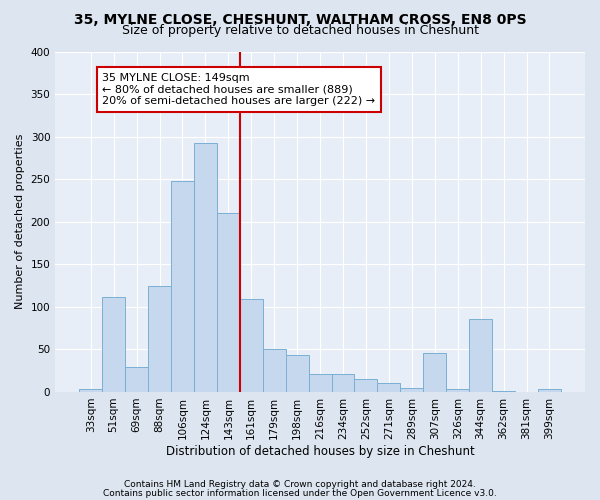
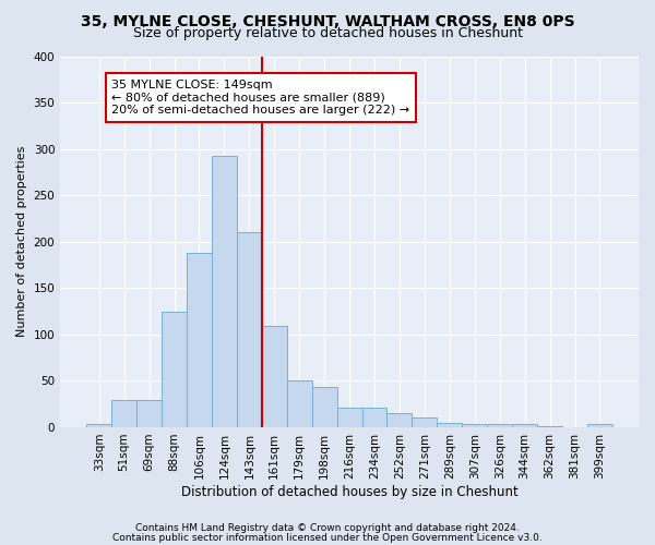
51sqm: 112 -> 29
106sqm: 248 -> 188
307sqm: 46 -> 4
344sqm: 86 -> 4
